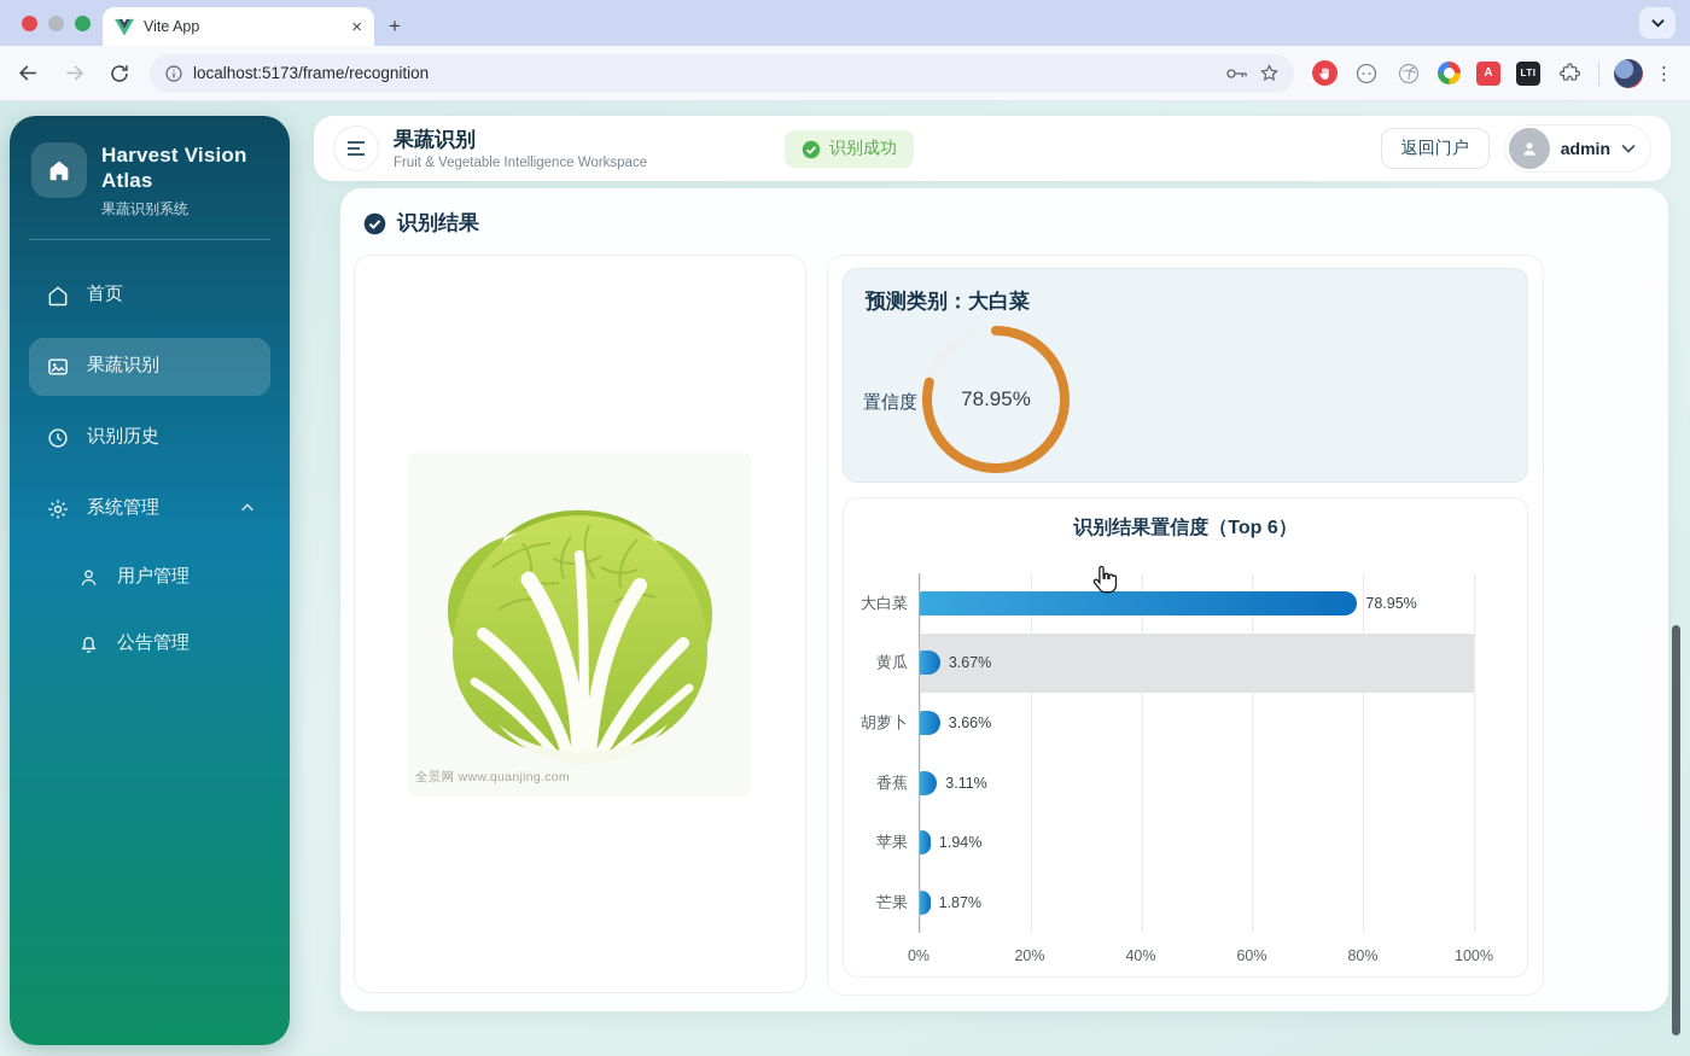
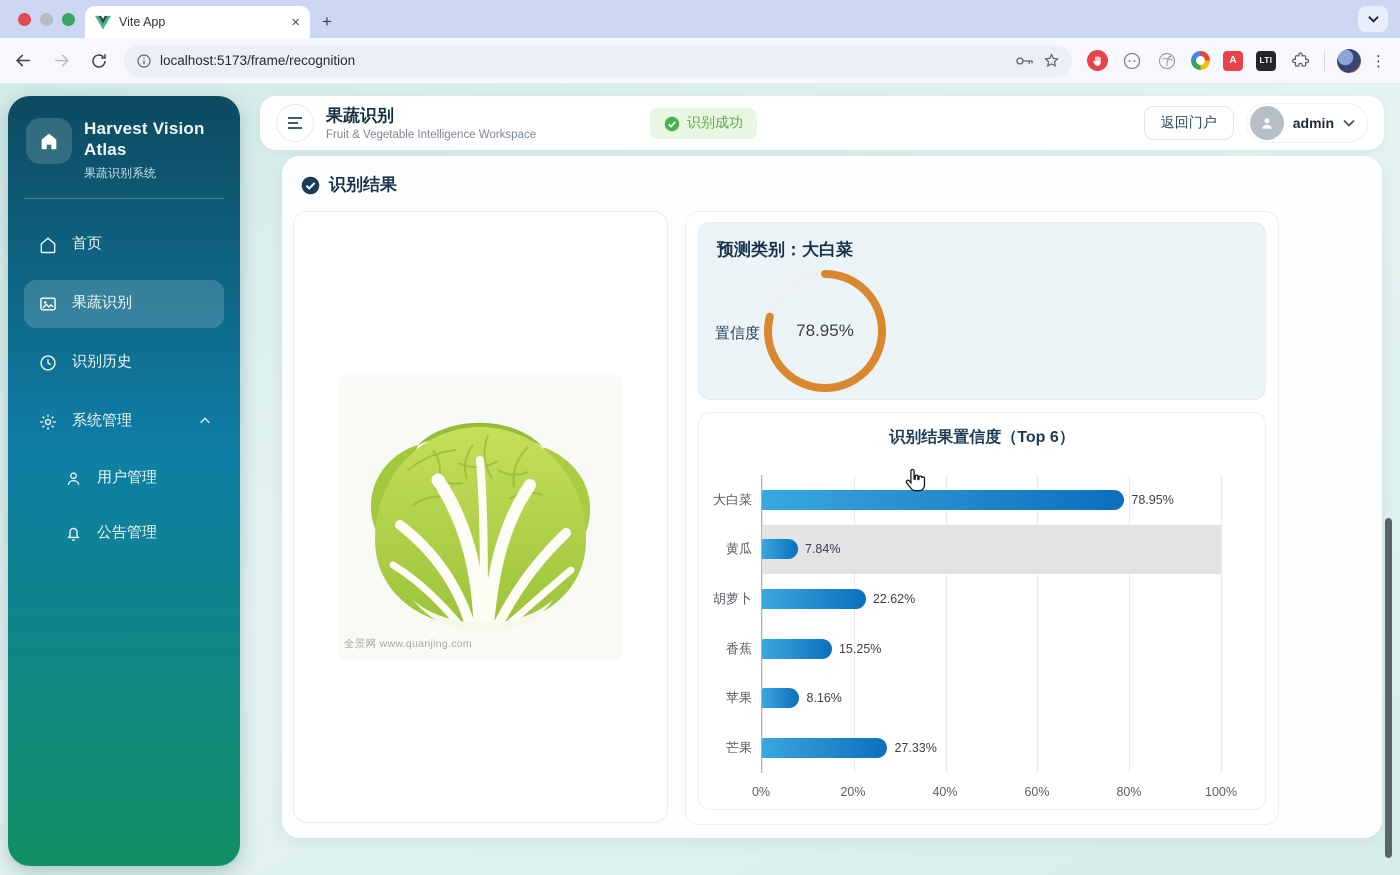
黄瓜: 3.67% -> 7.84%
胡萝卜: 3.66% -> 22.62%
香蕉: 3.11% -> 15.25%
苹果: 1.94% -> 8.16%
芒果: 1.87% -> 27.33%
